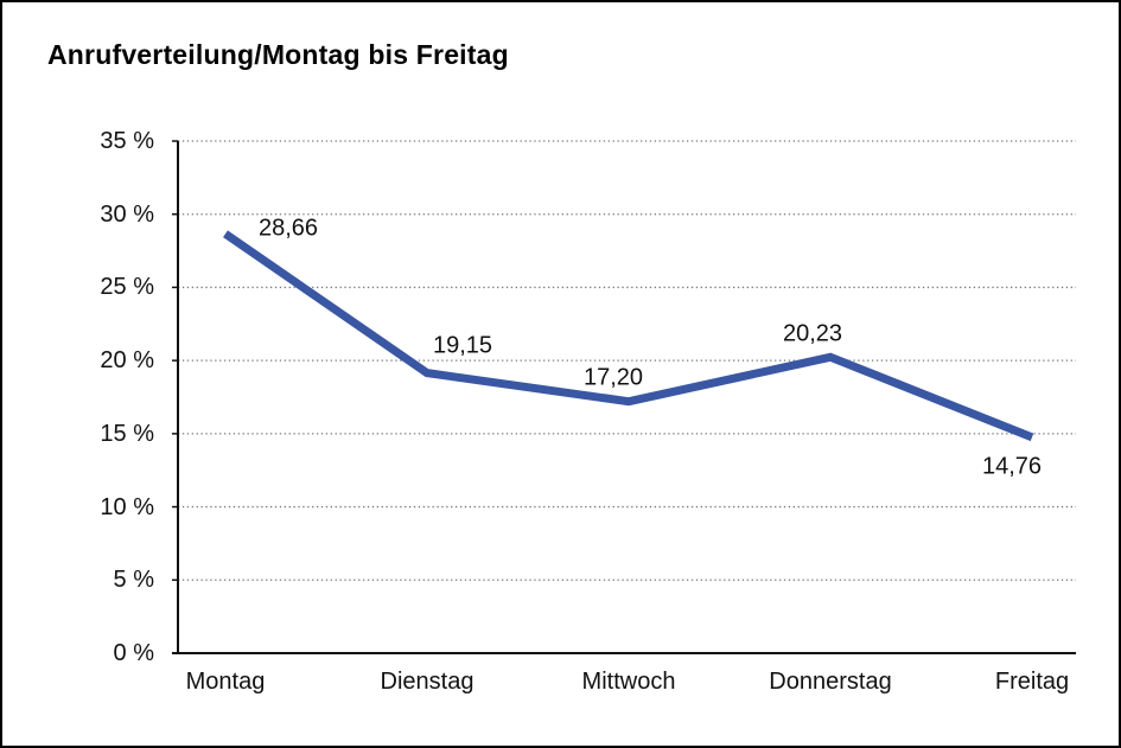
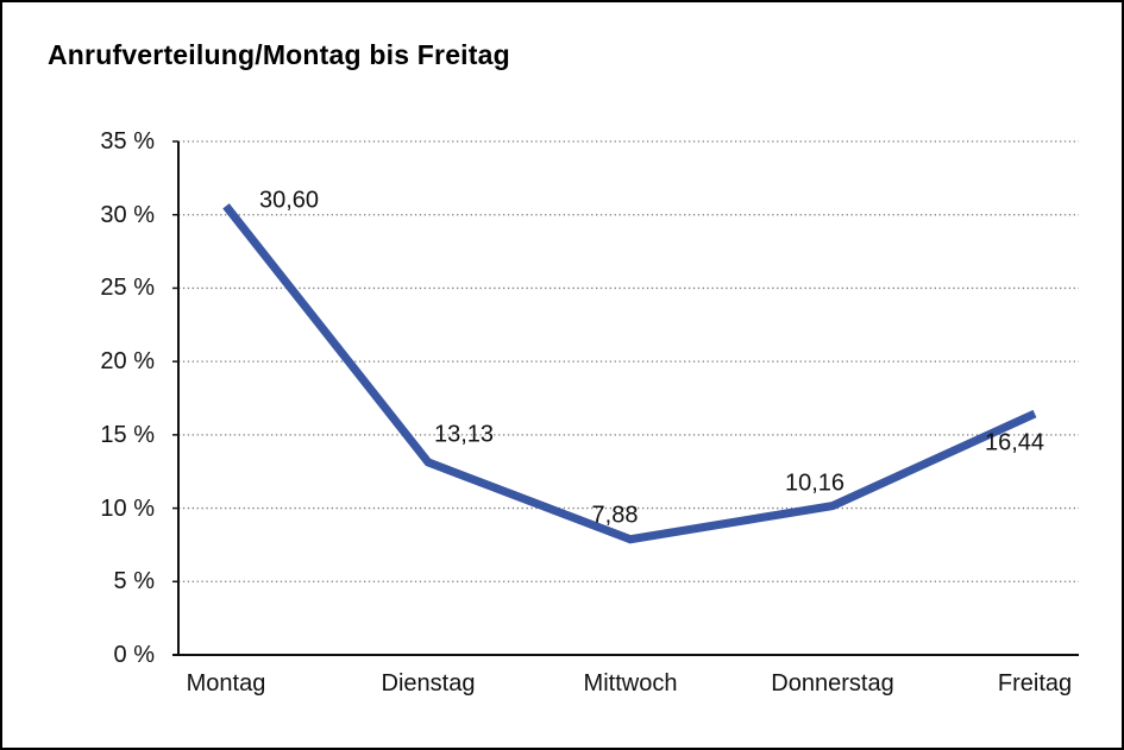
Montag: 28,66 -> 30,60
Dienstag: 19,15 -> 13,13
Mittwoch: 17,20 -> 7,88
Donnerstag: 20,23 -> 10,16
Freitag: 14,76 -> 16,44
